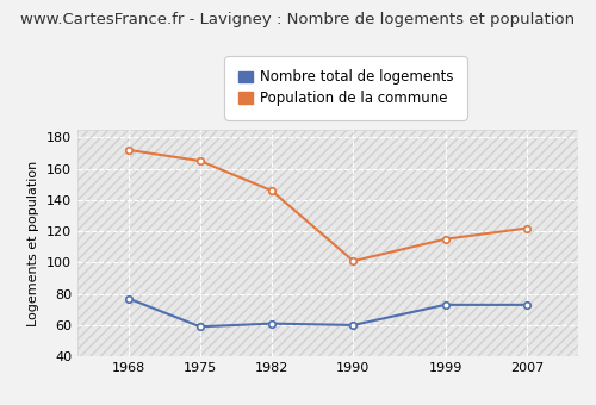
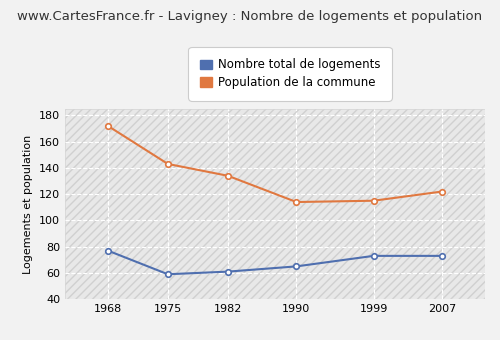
Population de la commune/1975: 165 -> 143
Population de la commune/1982: 146 -> 134
Nombre total de logements/1990: 60 -> 65
Population de la commune/1990: 101 -> 114
